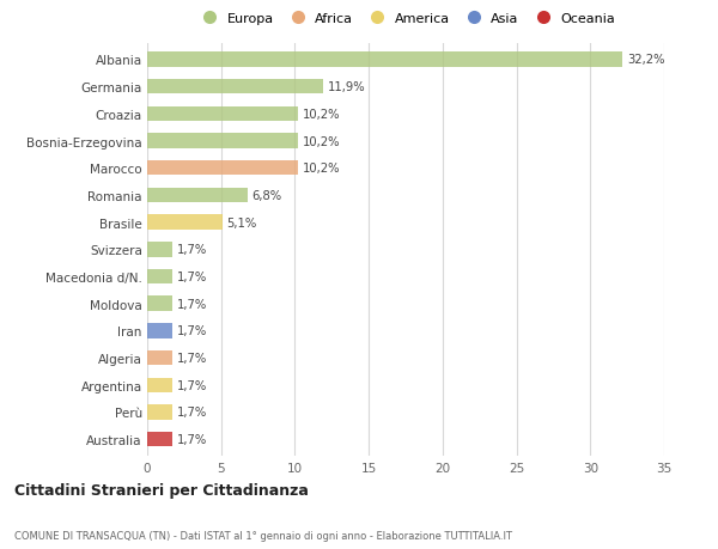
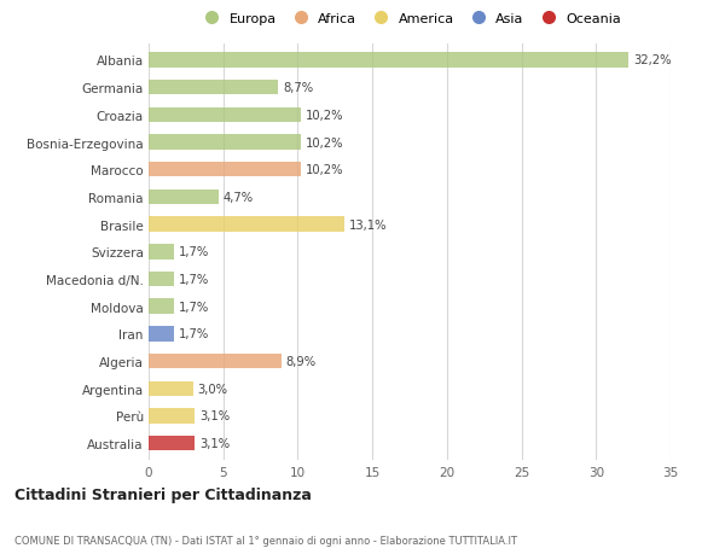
Germania: 11,9% -> 8,7%
Romania: 6,8% -> 4,7%
Brasile: 5,1% -> 13,1%
Algeria: 1,7% -> 8,9%
Argentina: 1,7% -> 3,0%
Perù: 1,7% -> 3,1%
Australia: 1,7% -> 3,1%
